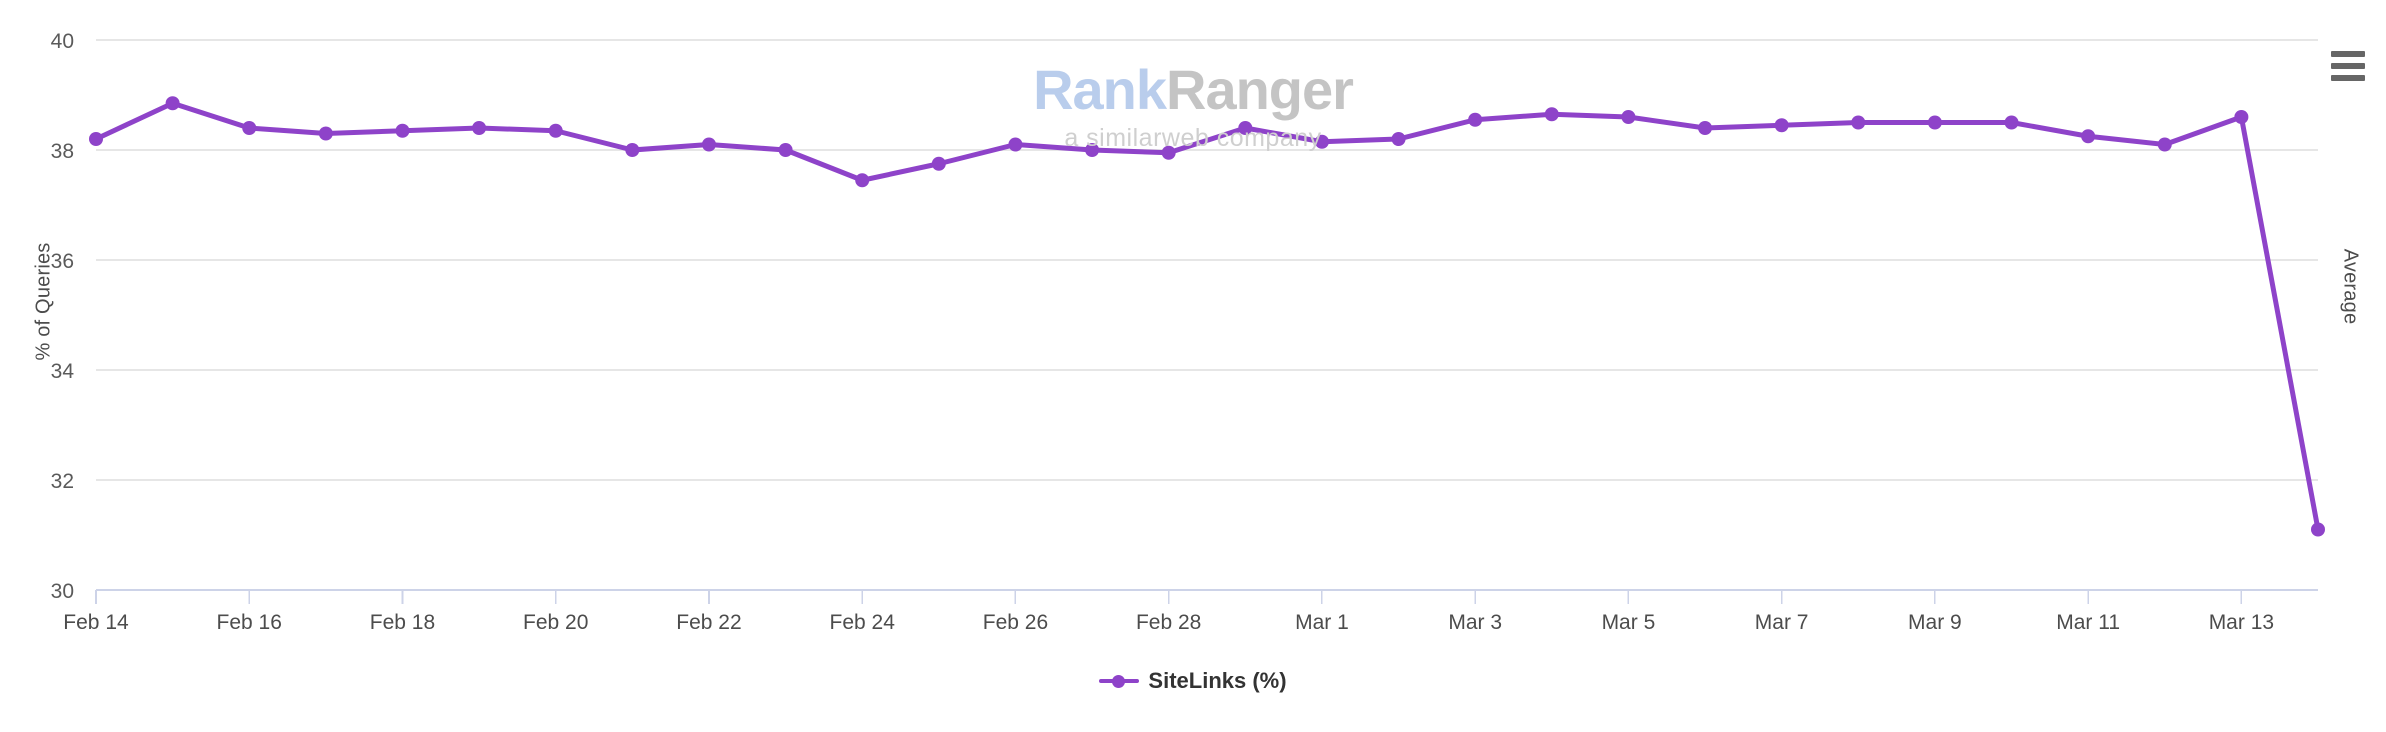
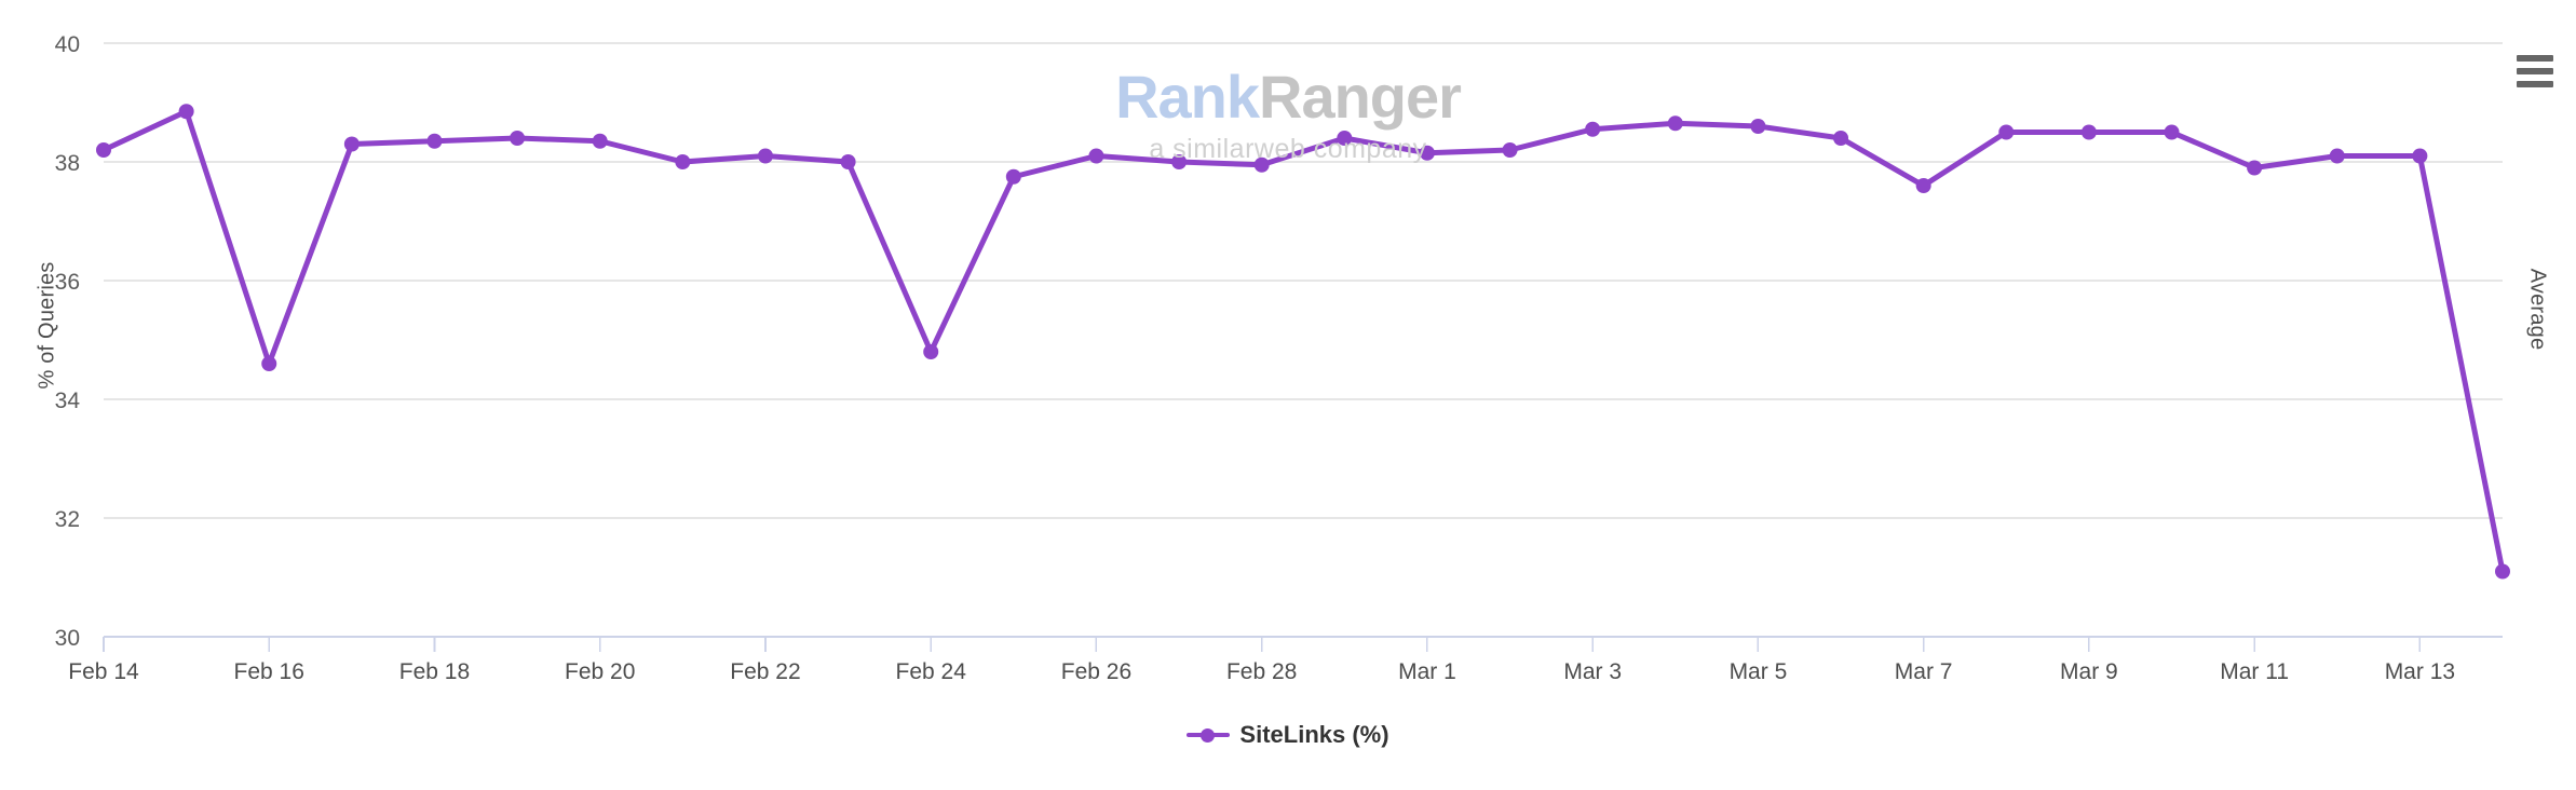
Feb 16: 38.4 -> 34.6
Feb 24: 37.5 -> 34.8
Mar 7: 38.5 -> 37.6
Mar 11: 38.2 -> 37.9
Mar 13: 38.6 -> 38.1
